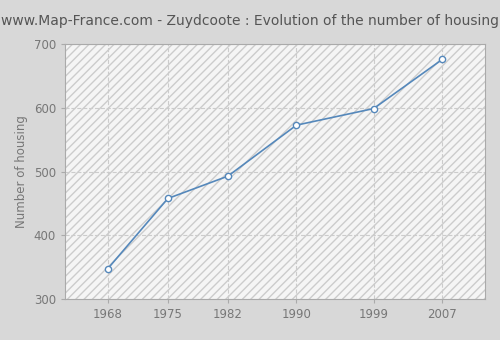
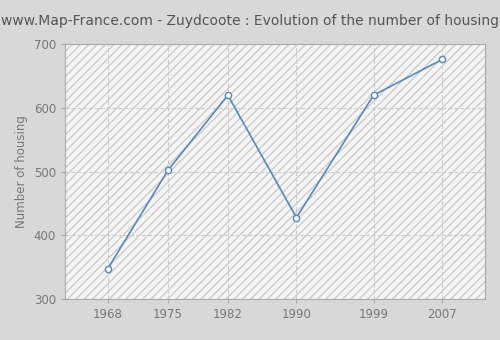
1975: 458 -> 502
1982: 493 -> 620
1990: 573 -> 428
1999: 599 -> 620
